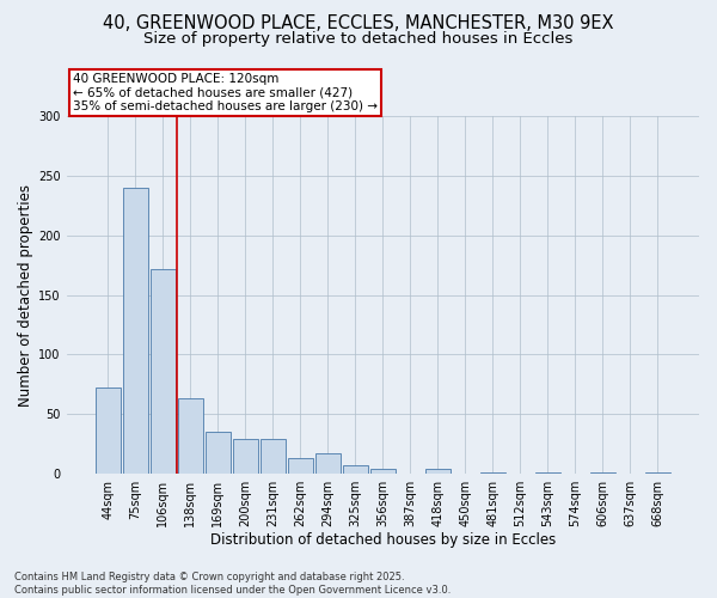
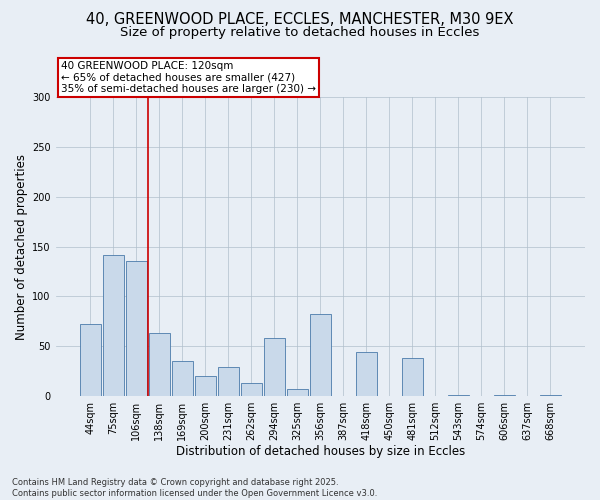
75sqm: 240 -> 142
106sqm: 172 -> 136
200sqm: 29 -> 20
294sqm: 17 -> 58
356sqm: 4 -> 82
418sqm: 4 -> 44
481sqm: 1 -> 38
